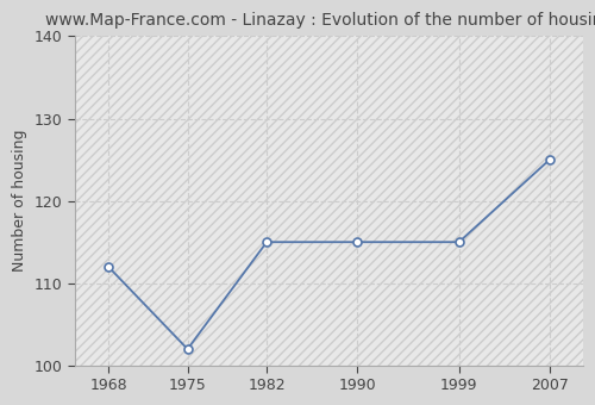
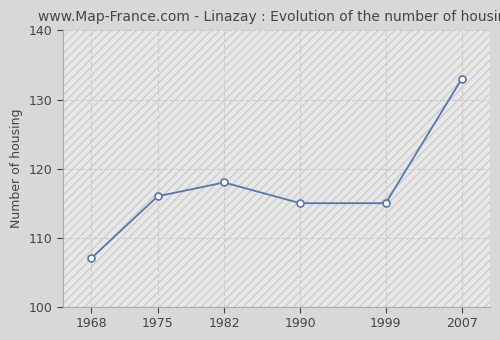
1968: 112 -> 107
1975: 102 -> 116
1982: 115 -> 118
2007: 125 -> 133
